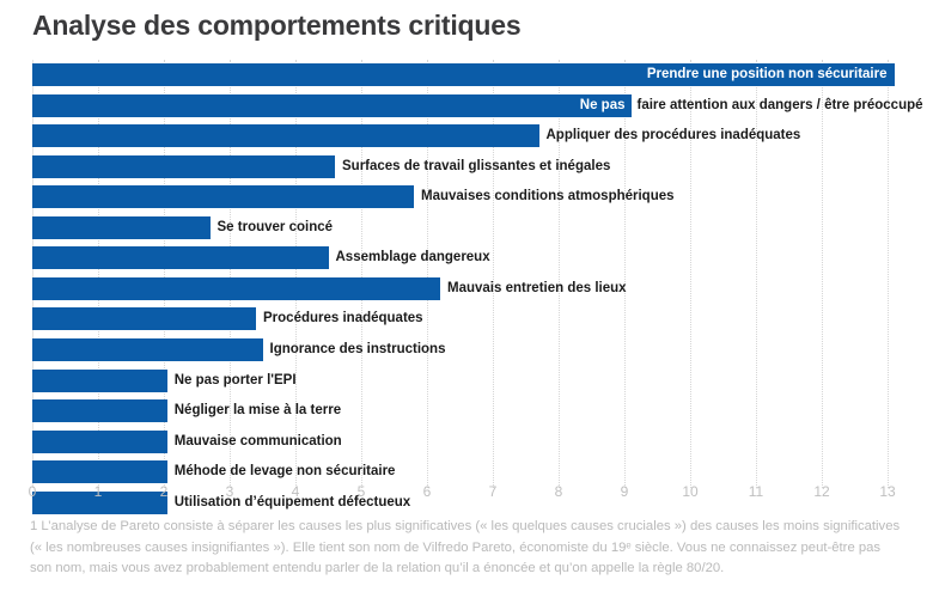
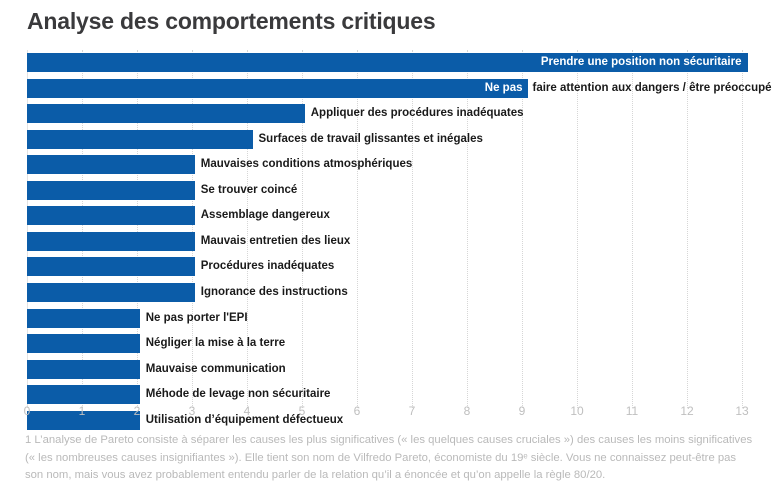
Appliquer des procédures inadéquates: 7.7 -> 5.0
Surfaces de travail glissantes et inégales: 4.6 -> 4.1
Mauvaises conditions atmosphériques: 5.8 -> 3.0
Se trouver coincé: 2.7 -> 3.0
Assemblage dangereux: 4.5 -> 3.0
Mauvais entretien des lieux: 6.2 -> 3.0
Procédures inadéquates: 3.4 -> 3.0
Ignorance des instructions: 3.5 -> 3.0
